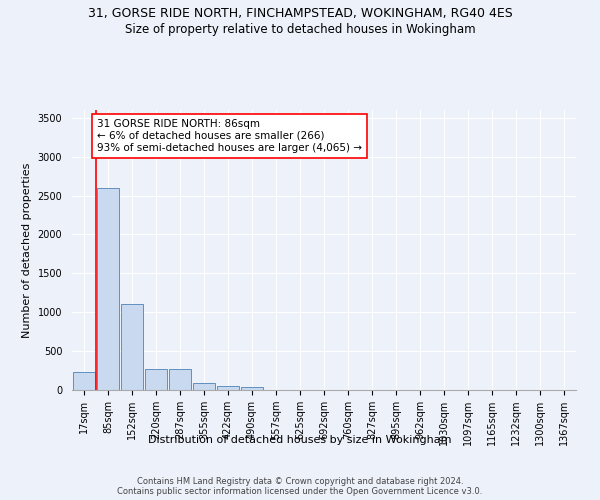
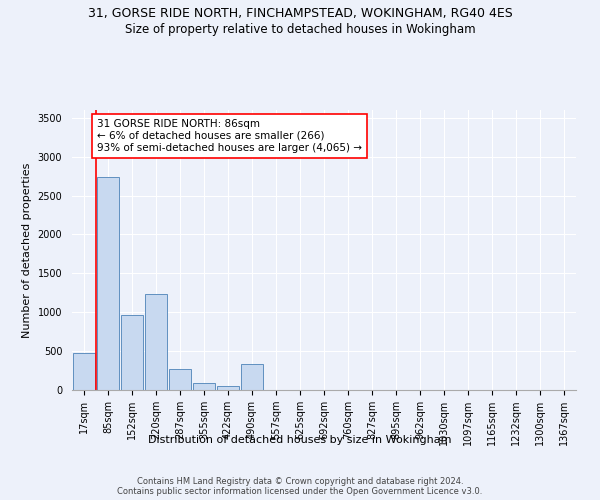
17sqm: 230 -> 480
85sqm: 2600 -> 2740
152sqm: 1100 -> 960
220sqm: 270 -> 1240
490sqm: 40 -> 340
